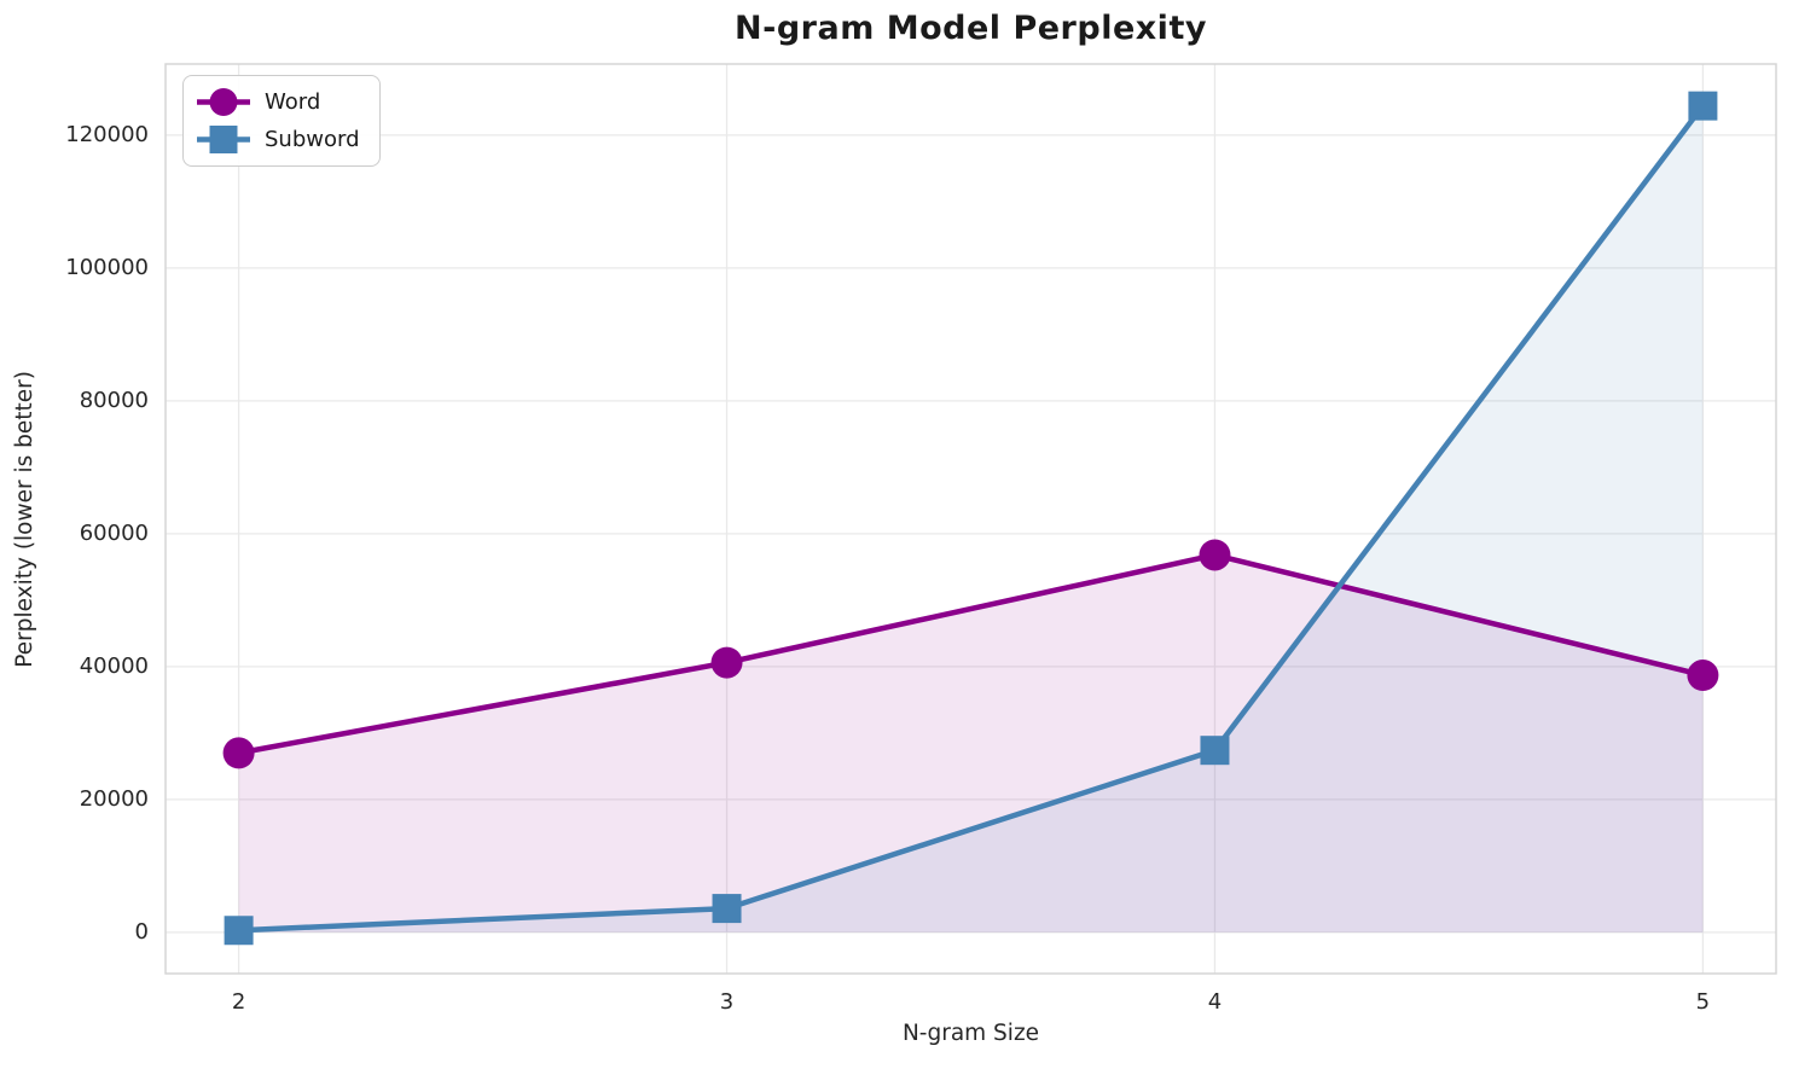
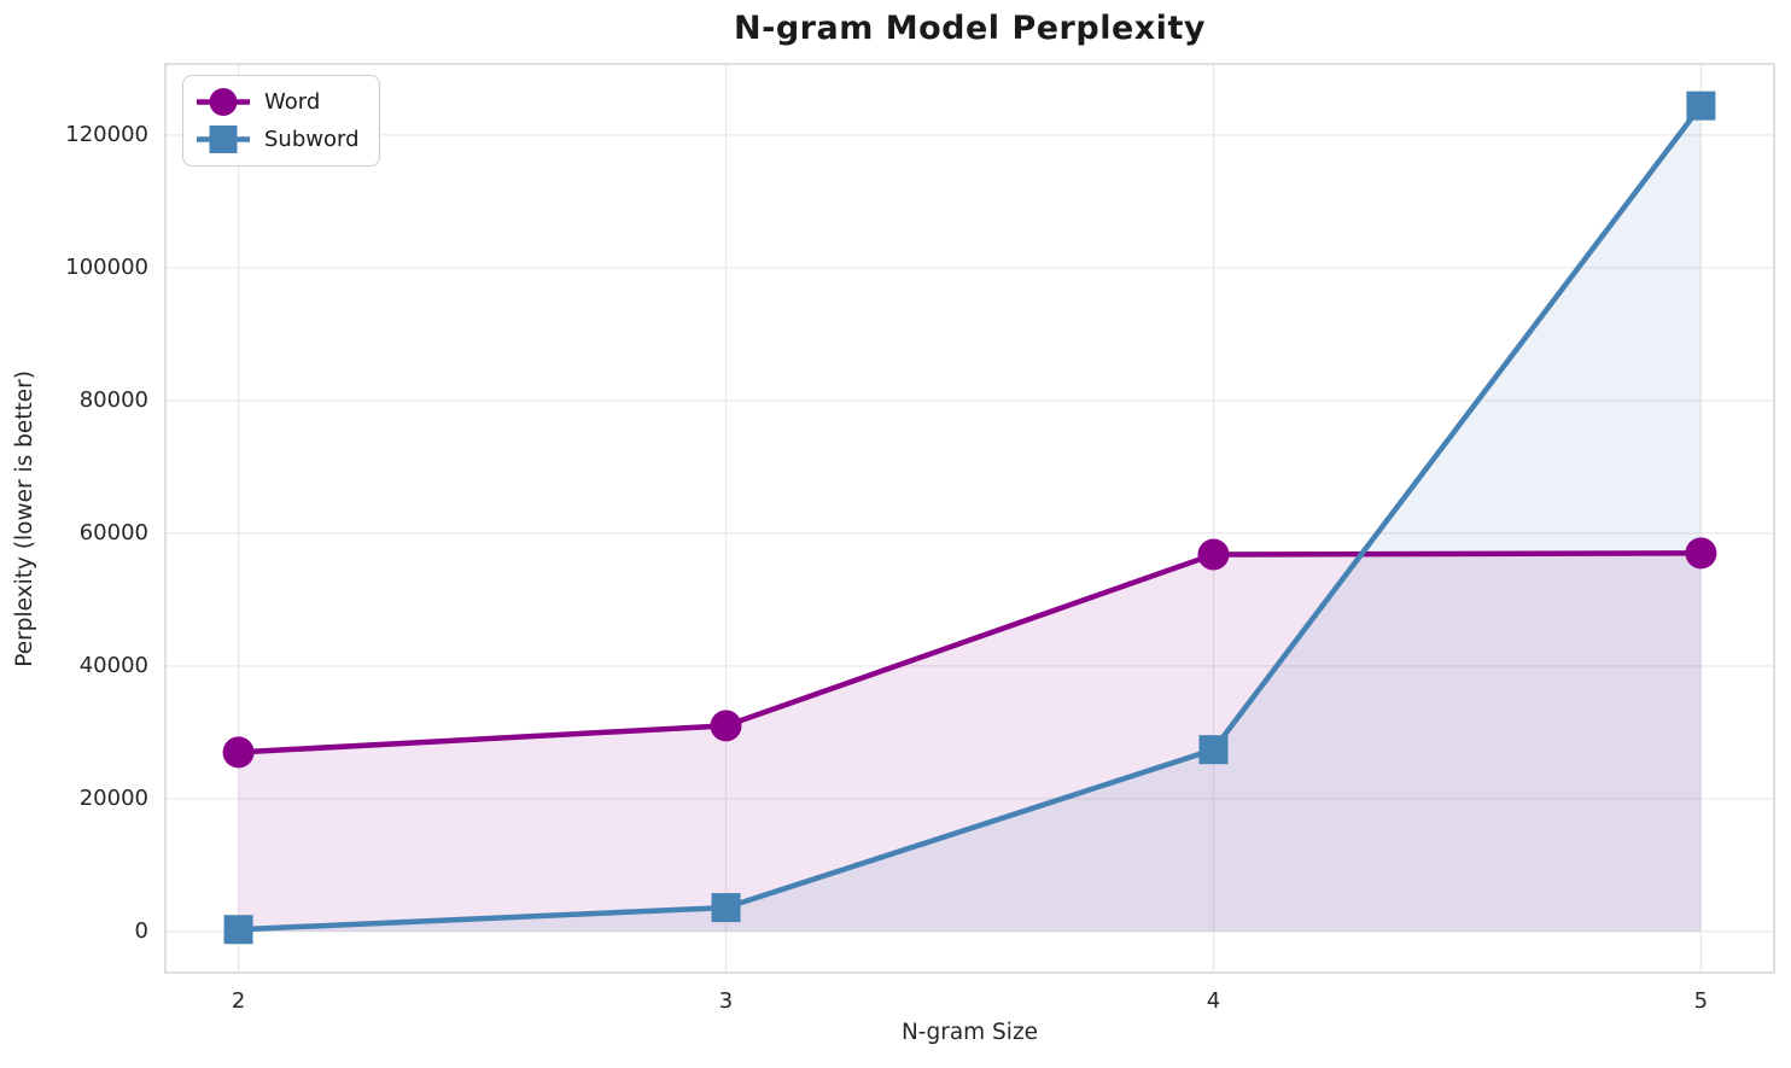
Word/3: 41000 -> 31000
Word/5: 39000 -> 57000
